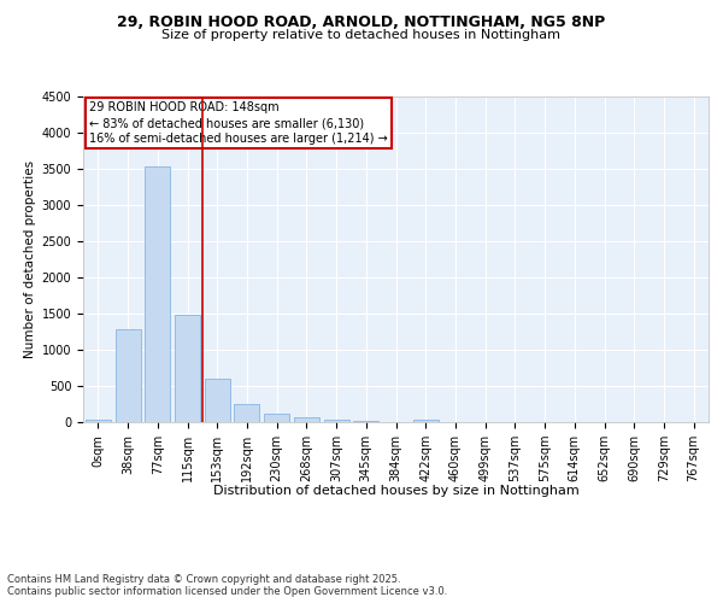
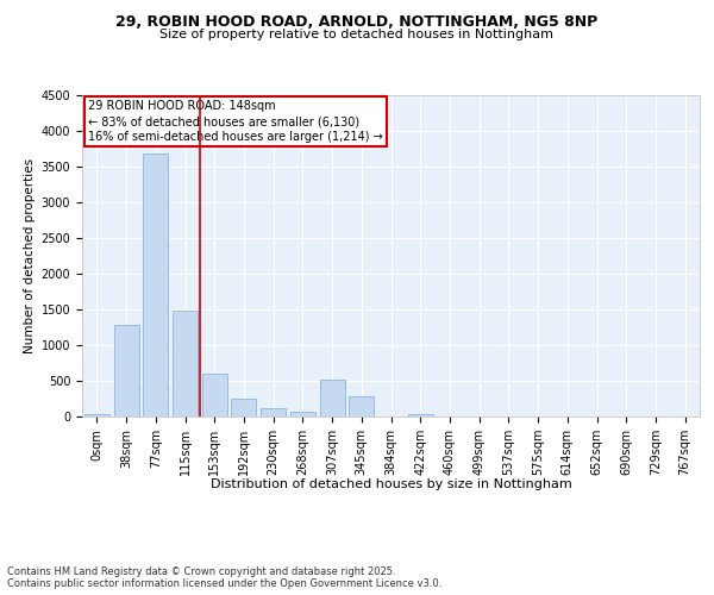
77sqm: 3530 -> 3680
307sqm: 40 -> 520
345sqm: 20 -> 280
